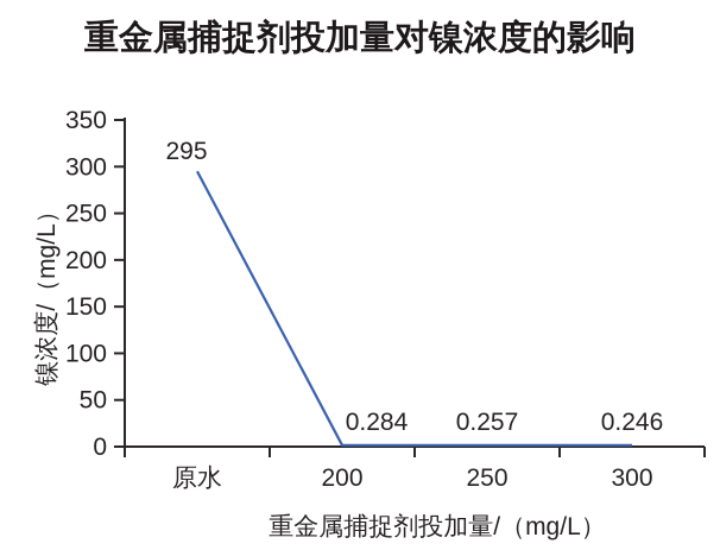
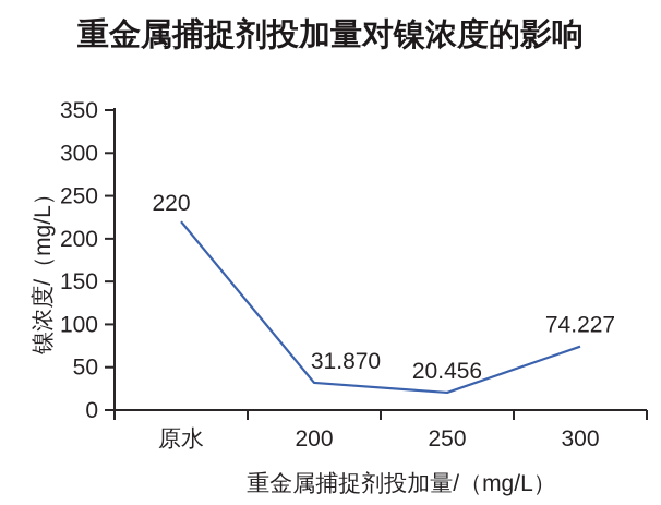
原水: 295 -> 220
200: 0.284 -> 31.870
250: 0.257 -> 20.456
300: 0.246 -> 74.227
